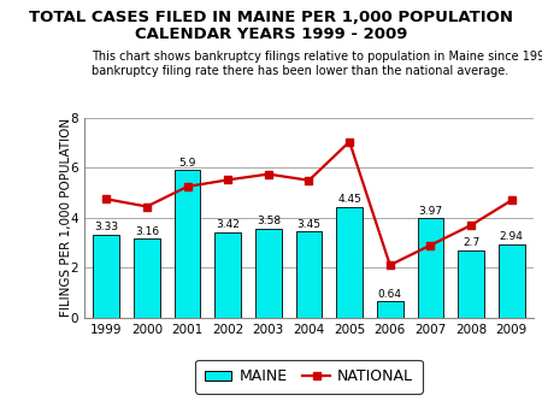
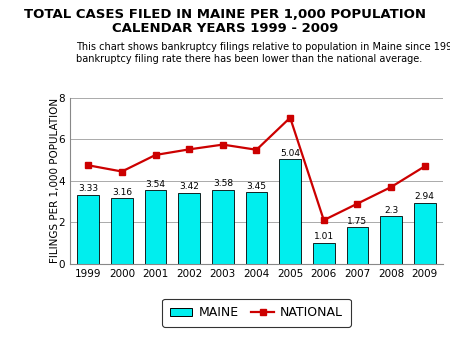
MAINE/2001: 5.9 -> 3.54
MAINE/2005: 4.45 -> 5.04
MAINE/2006: 0.64 -> 1.01
MAINE/2007: 3.97 -> 1.75
MAINE/2008: 2.7 -> 2.3
